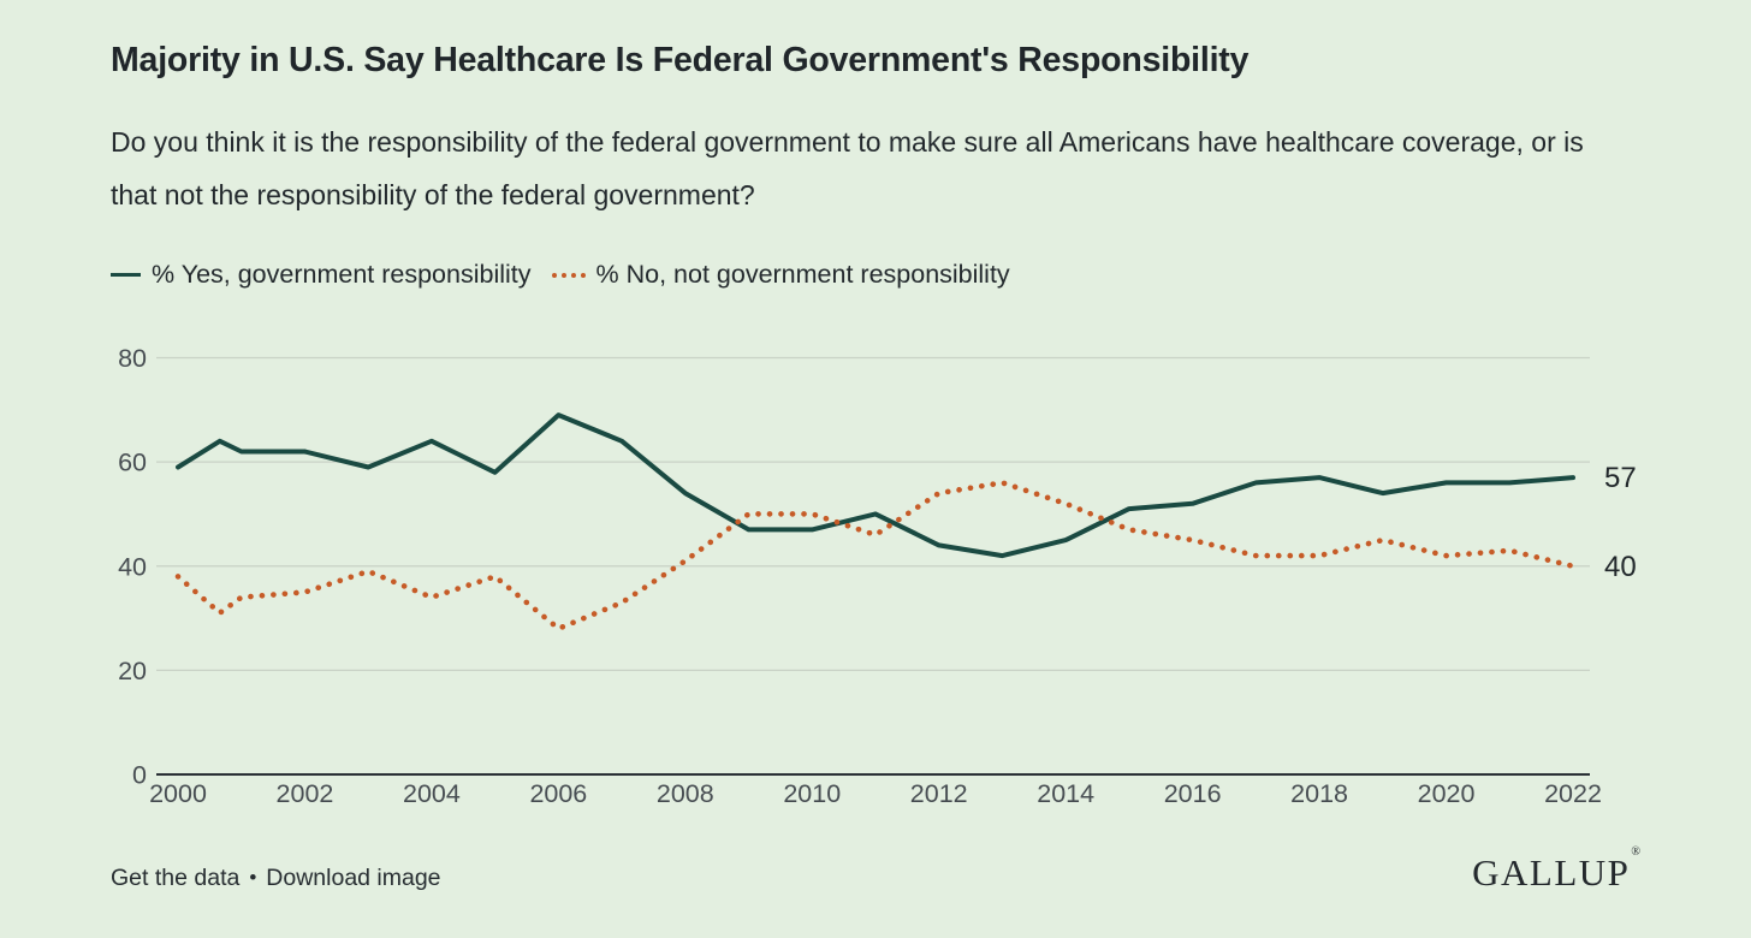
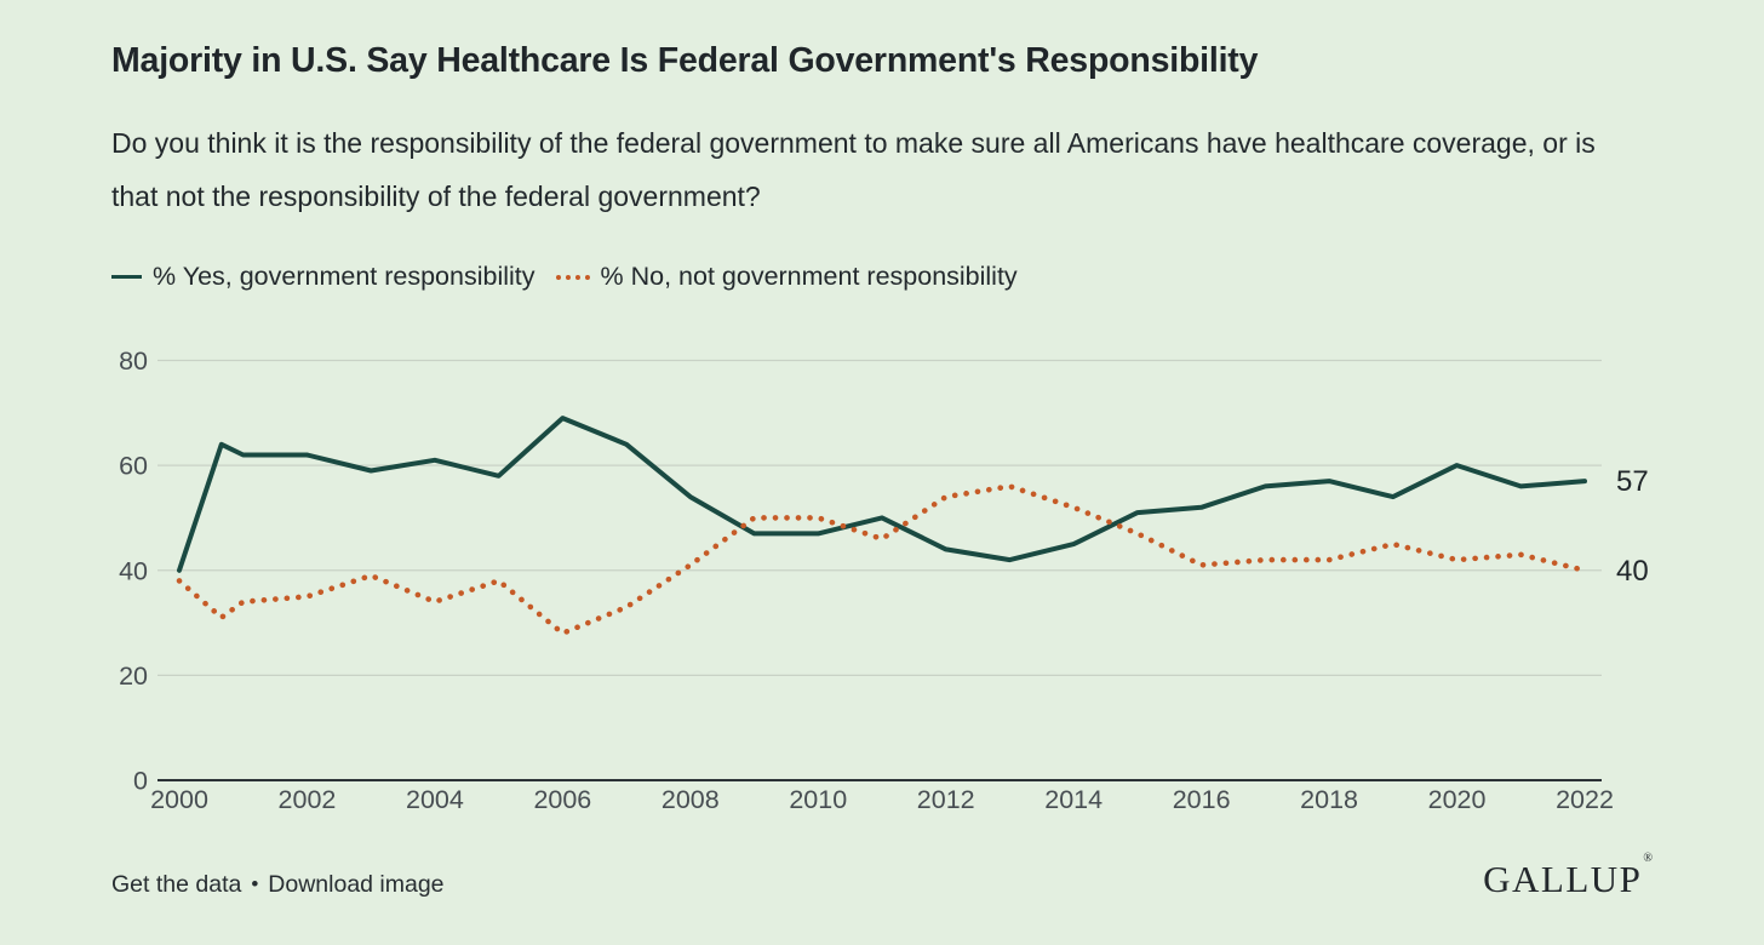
% Yes, government responsibility/2000: 59 -> 40
% Yes, government responsibility/2004: 64 -> 61
% No, not government responsibility/2016: 45 -> 41
% Yes, government responsibility/2020: 56 -> 60
